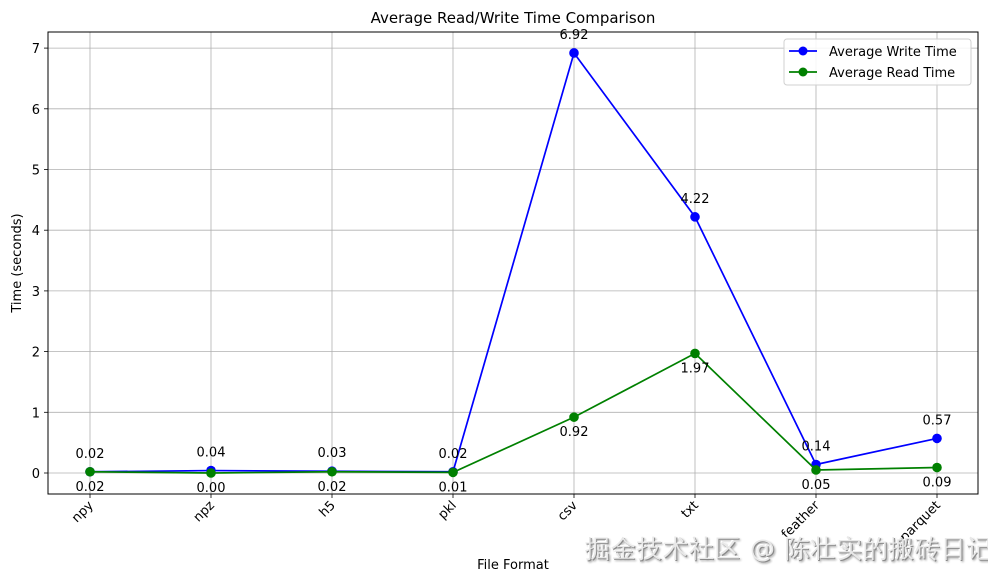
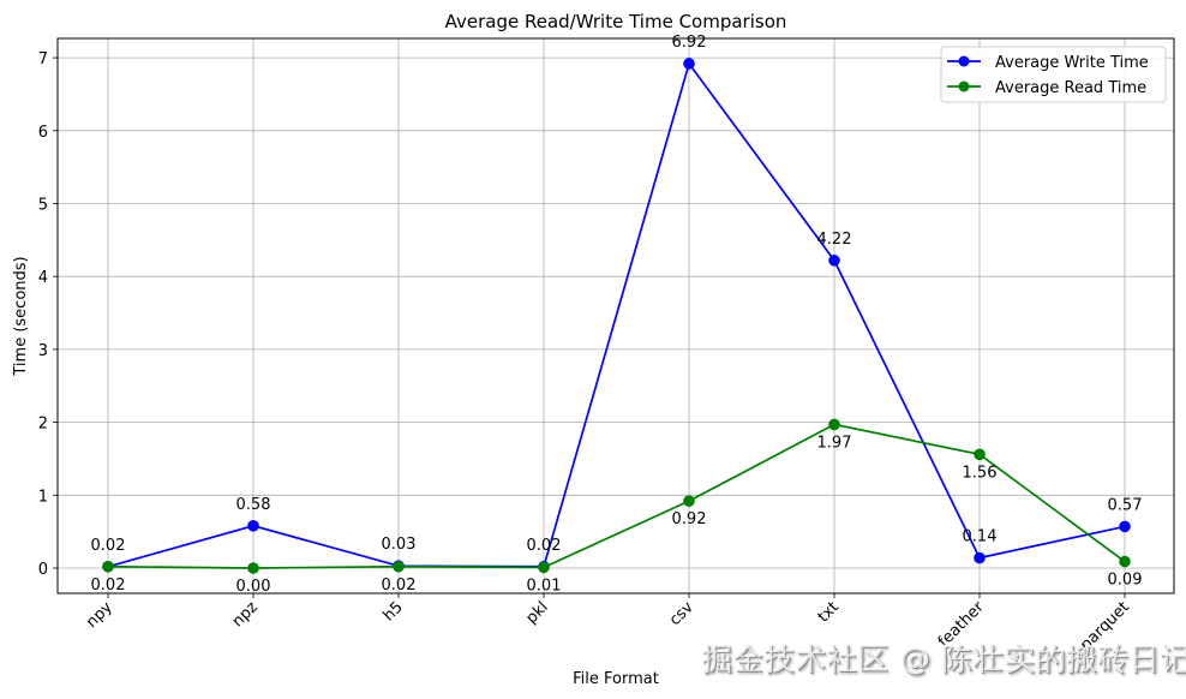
Average Write Time/npz: 0.04 -> 0.58
Average Read Time/feather: 0.05 -> 1.56
